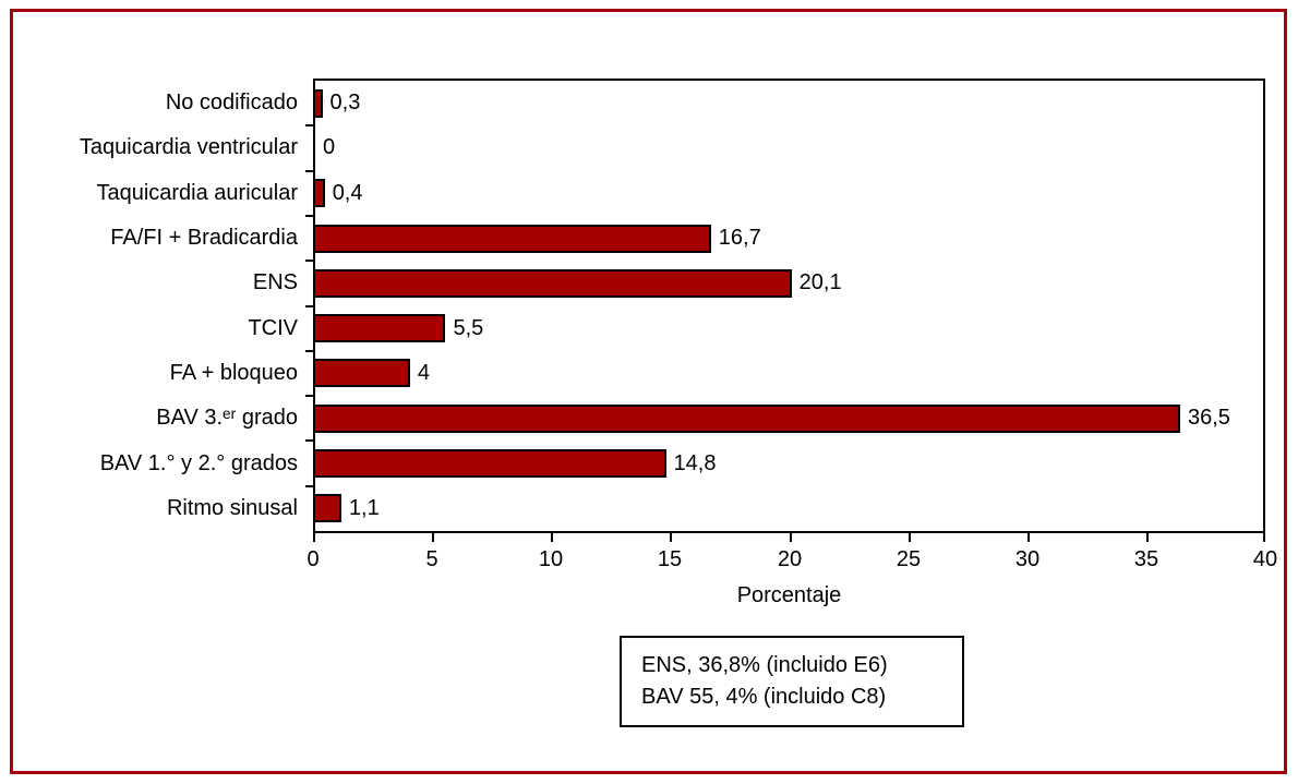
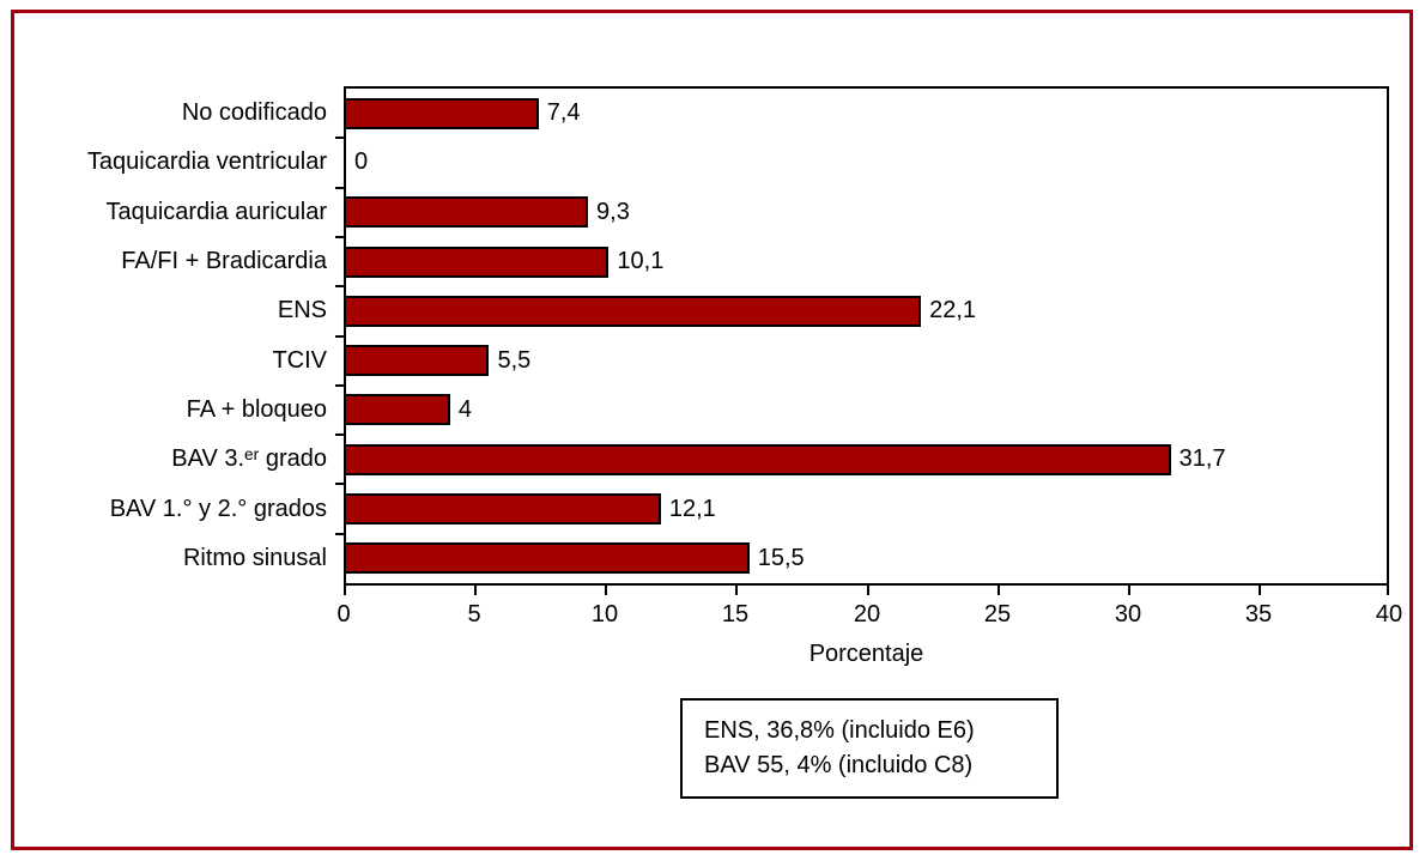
No codificado: 0,3 -> 7,4
Taquicardia auricular: 0,4 -> 9,3
FA/FI + Bradicardia: 16,7 -> 10,1
ENS: 20,1 -> 22,1
BAV 3.ᵉʳ grado: 36,5 -> 31,7
BAV 1.° y 2.° grados: 14,8 -> 12,1
Ritmo sinusal: 1,1 -> 15,5
